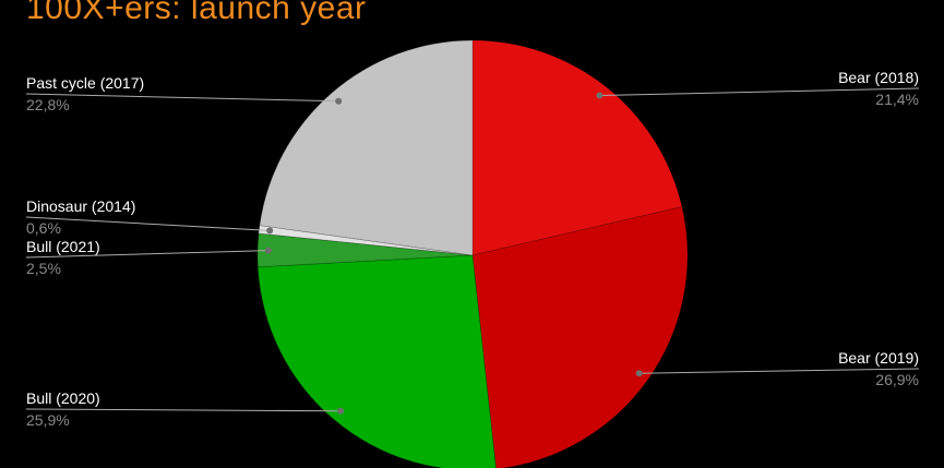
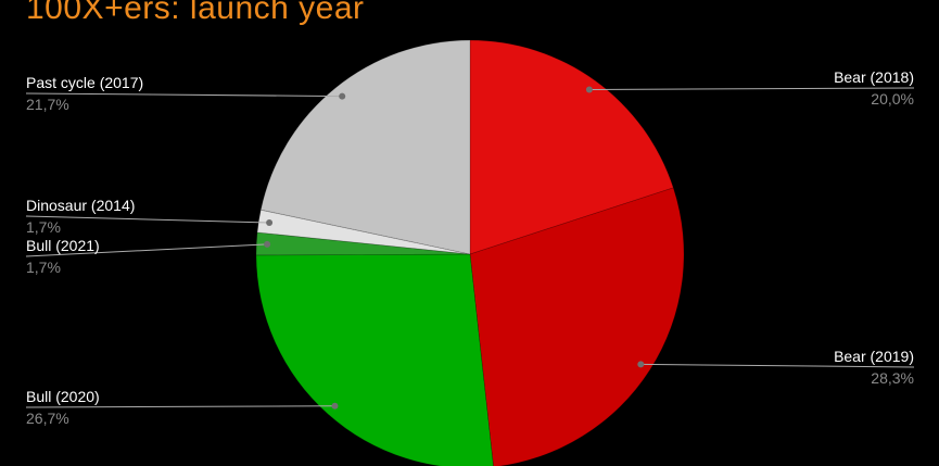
Bear (2018): 21,4% -> 20,0%
Bear (2019): 26,9% -> 28,3%
Bull (2020): 25,9% -> 26,7%
Bull (2021): 2,5% -> 1,7%
Dinosaur (2014): 0,6% -> 1,7%
Past cycle (2017): 22,8% -> 21,7%
